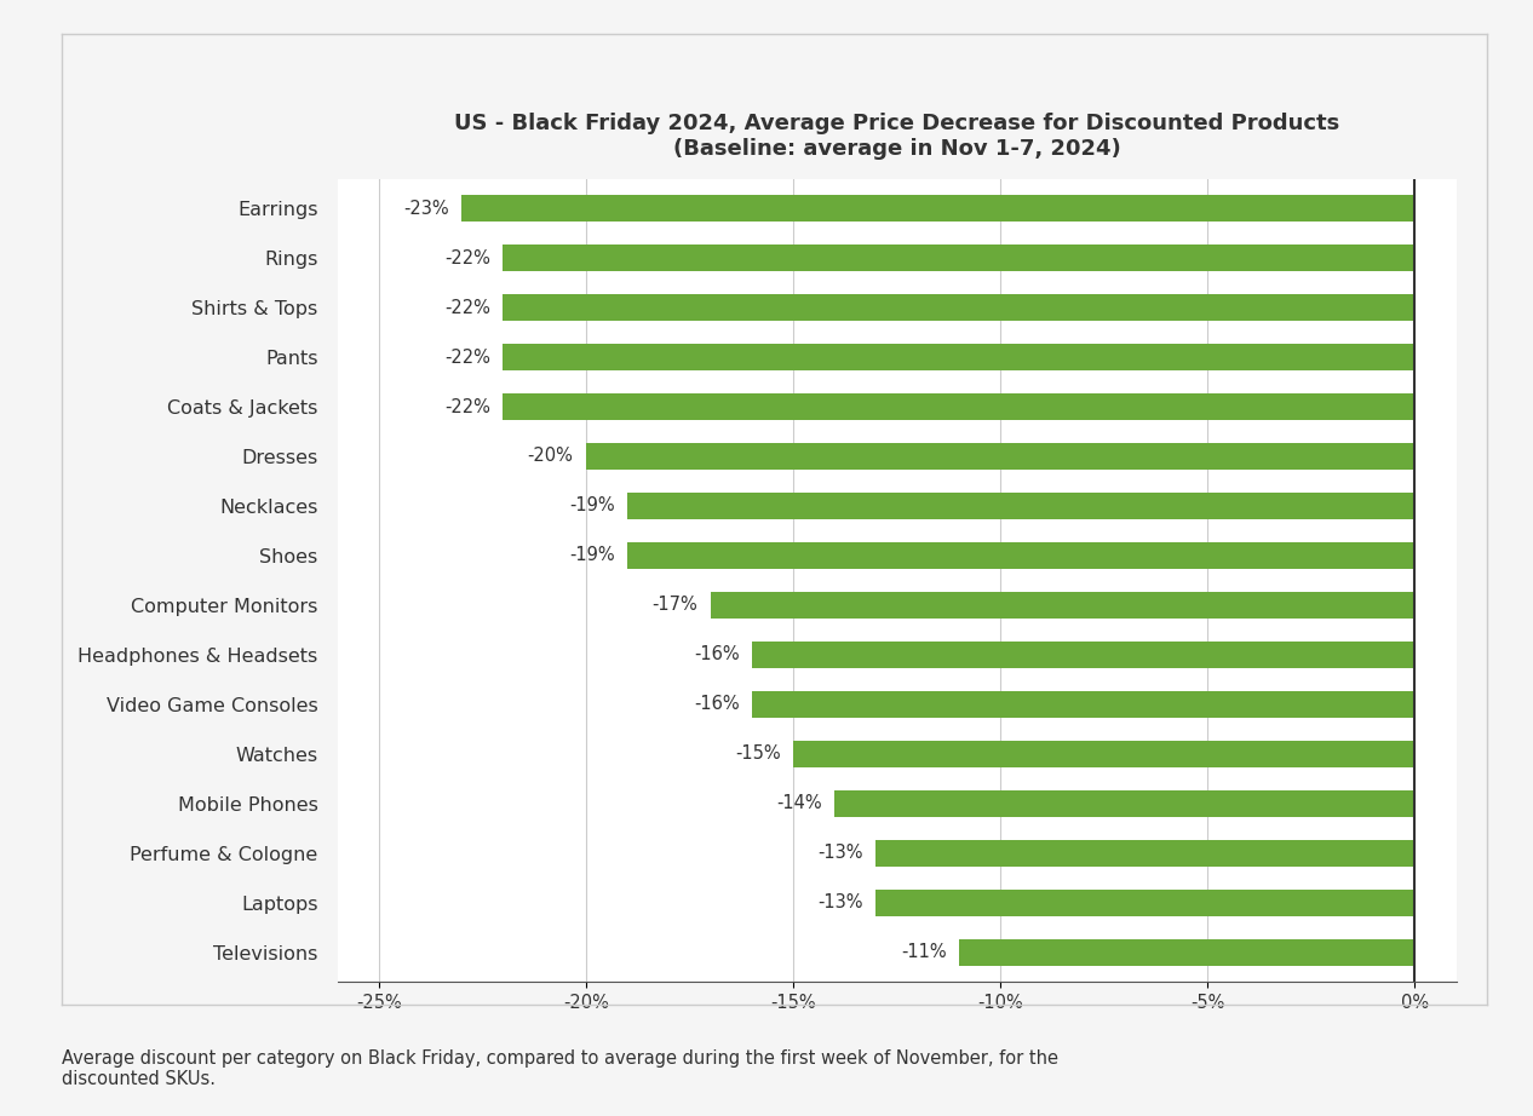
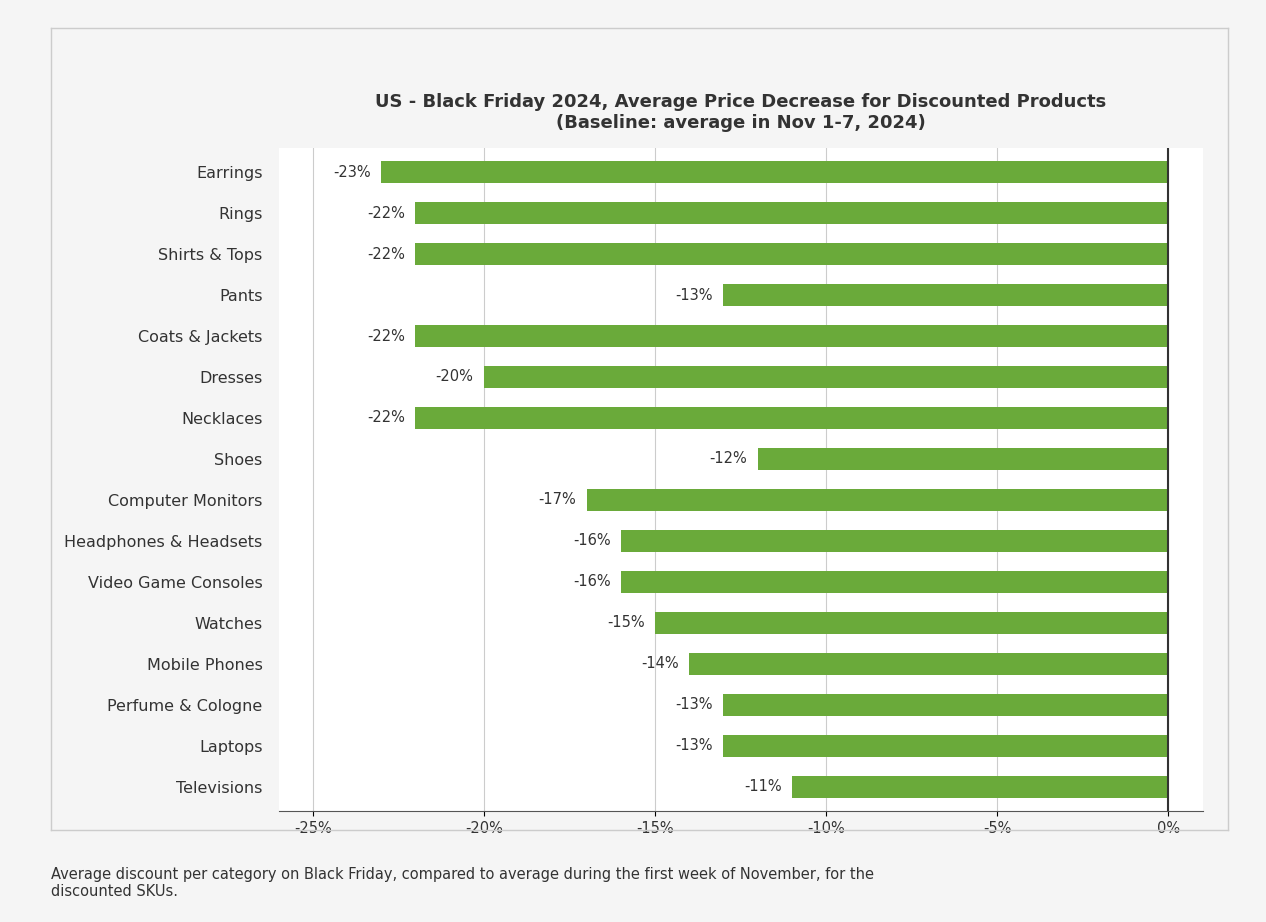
Pants: -22% -> -13%
Necklaces: -19% -> -22%
Shoes: -19% -> -12%
